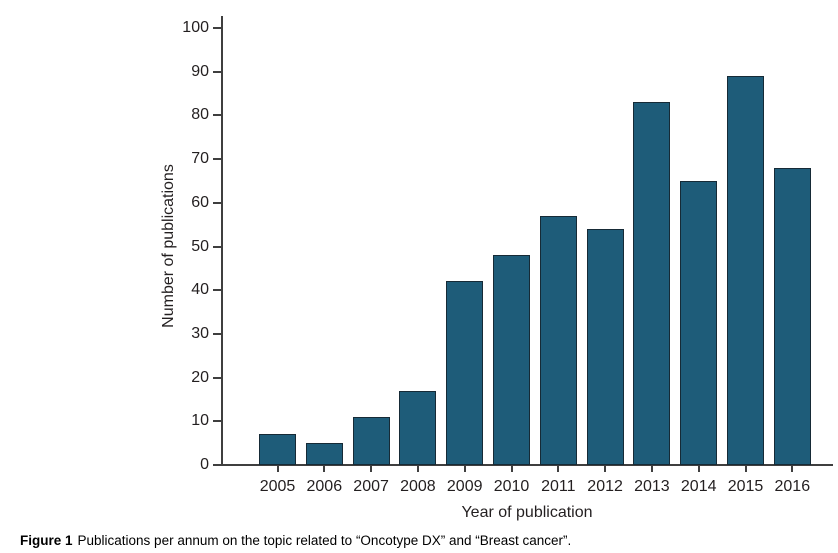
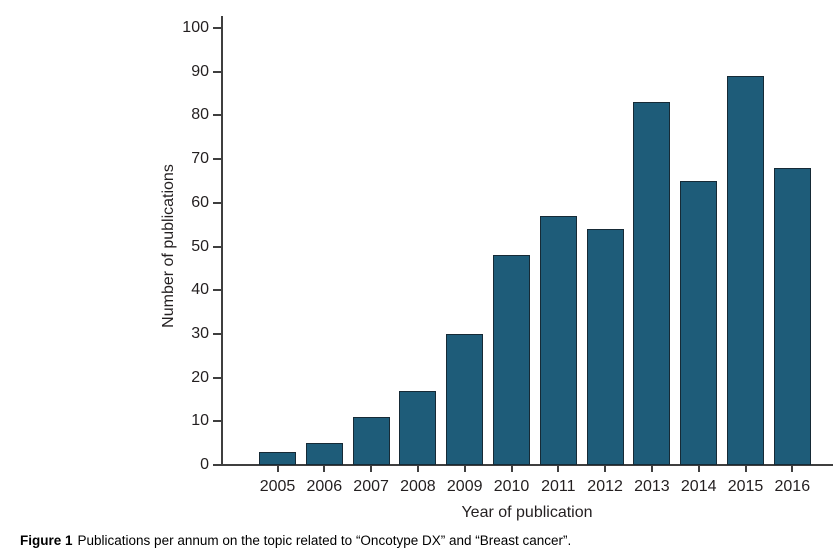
2005: 7 -> 3
2009: 42 -> 30
